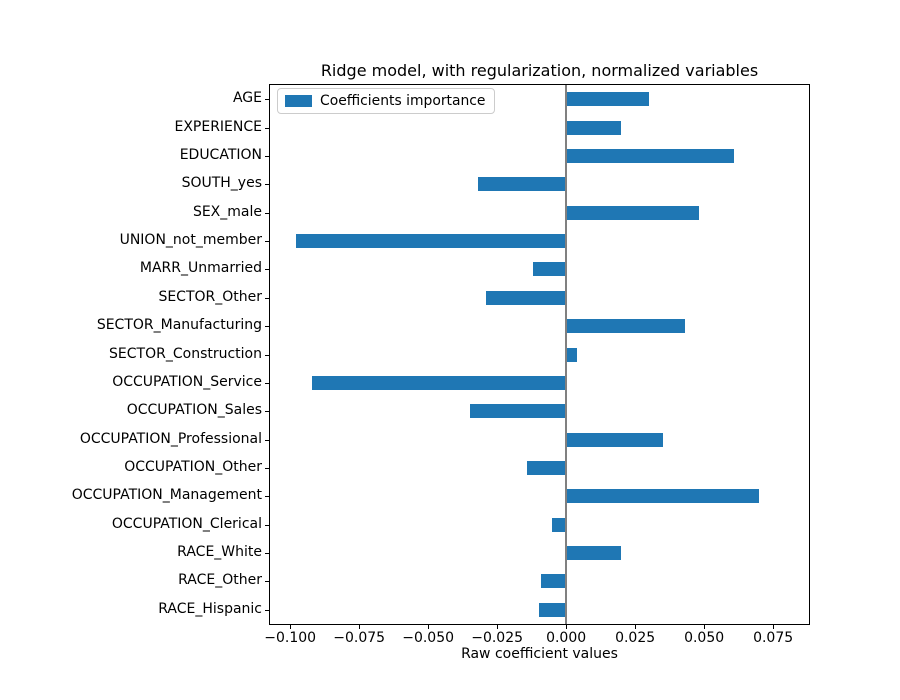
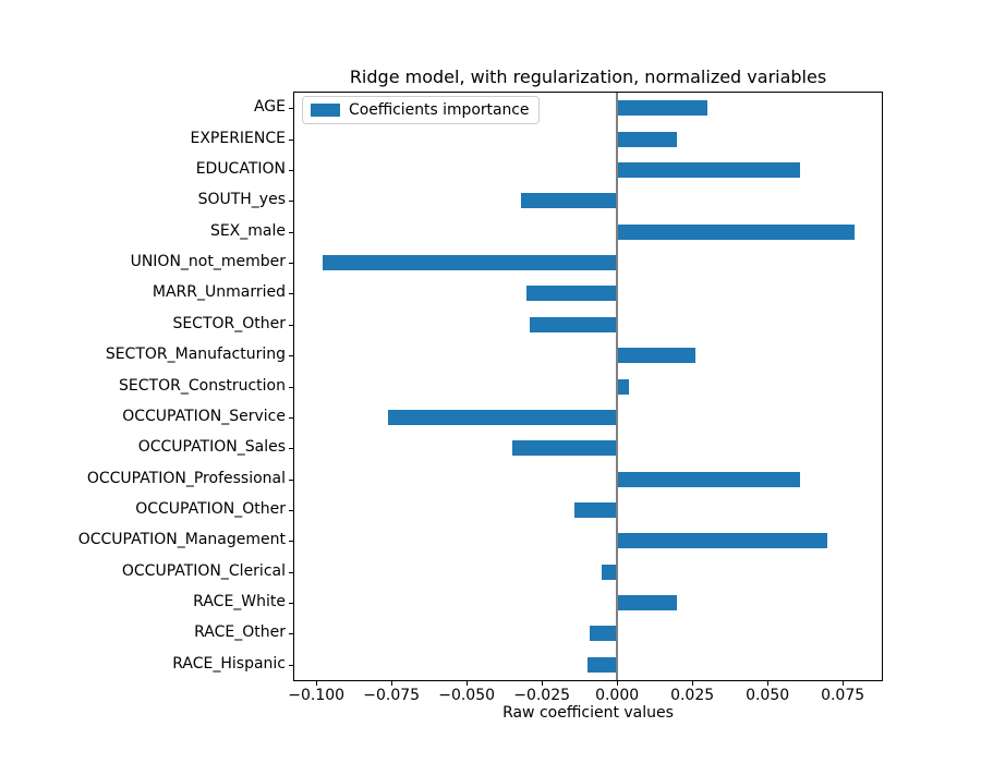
SEX_male: 0.048 -> 0.079
MARR_Unmarried: -0.012 -> -0.030
SECTOR_Manufacturing: 0.043 -> 0.026
OCCUPATION_Service: -0.092 -> -0.076
OCCUPATION_Professional: 0.035 -> 0.061
